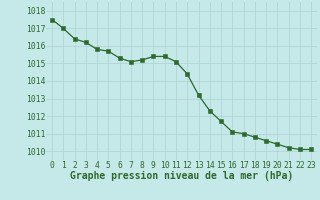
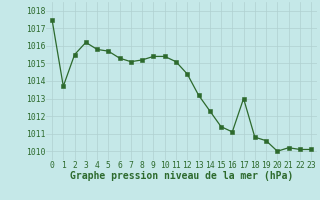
1: 1017.0 -> 1013.7
2: 1016.4 -> 1015.5
15: 1011.7 -> 1011.4
17: 1011.0 -> 1013.0
20: 1010.4 -> 1010.0
